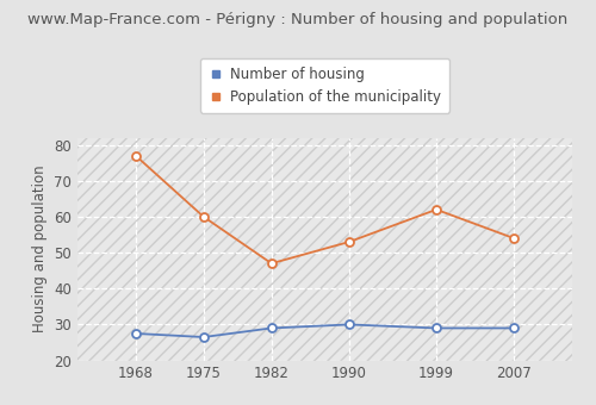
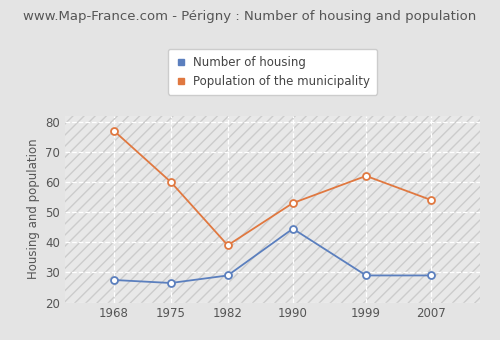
Population of the municipality/1982: 47 -> 39
Number of housing/1990: 30.0 -> 44.5
